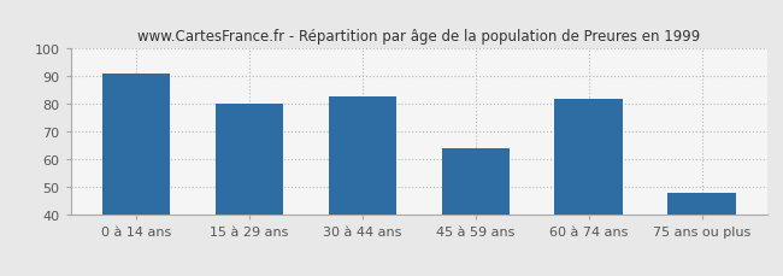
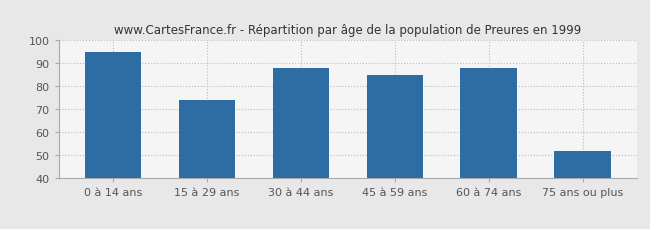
0 à 14 ans: 91 -> 95
15 à 29 ans: 80 -> 74
30 à 44 ans: 83 -> 88
45 à 59 ans: 64 -> 85
60 à 74 ans: 82 -> 88
75 ans ou plus: 48 -> 52
